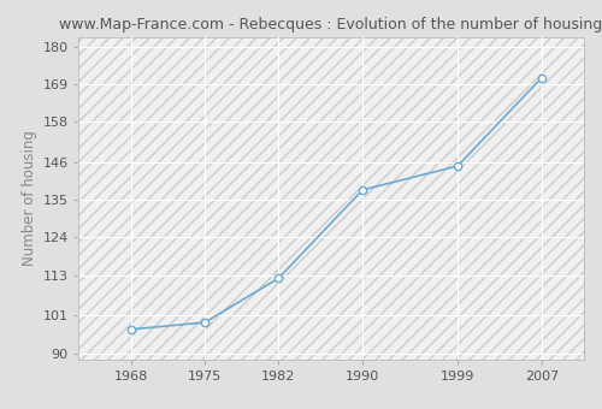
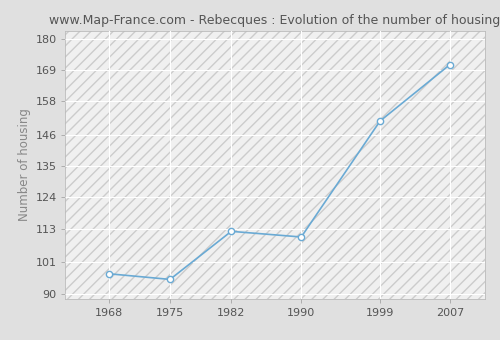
1975: 99 -> 95
1990: 138 -> 110
1999: 145 -> 151
